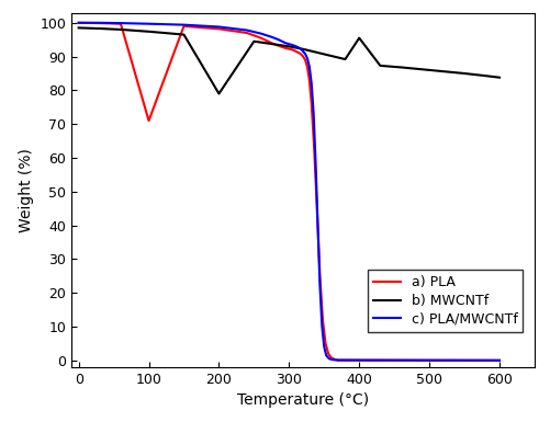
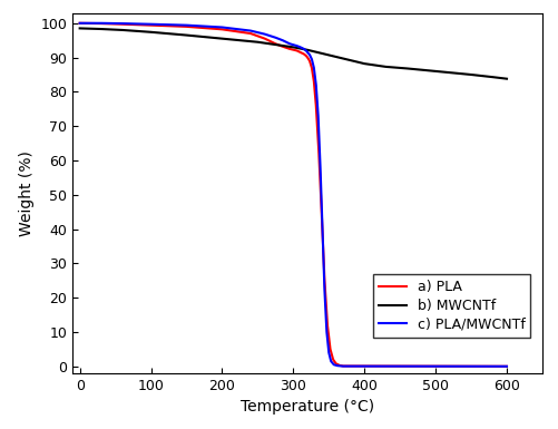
a) PLA/100: 71.0 -> 99.4
b) MWCNTf/200: 79.0 -> 95.5
b) MWCNTf/400: 95.5 -> 88.2
